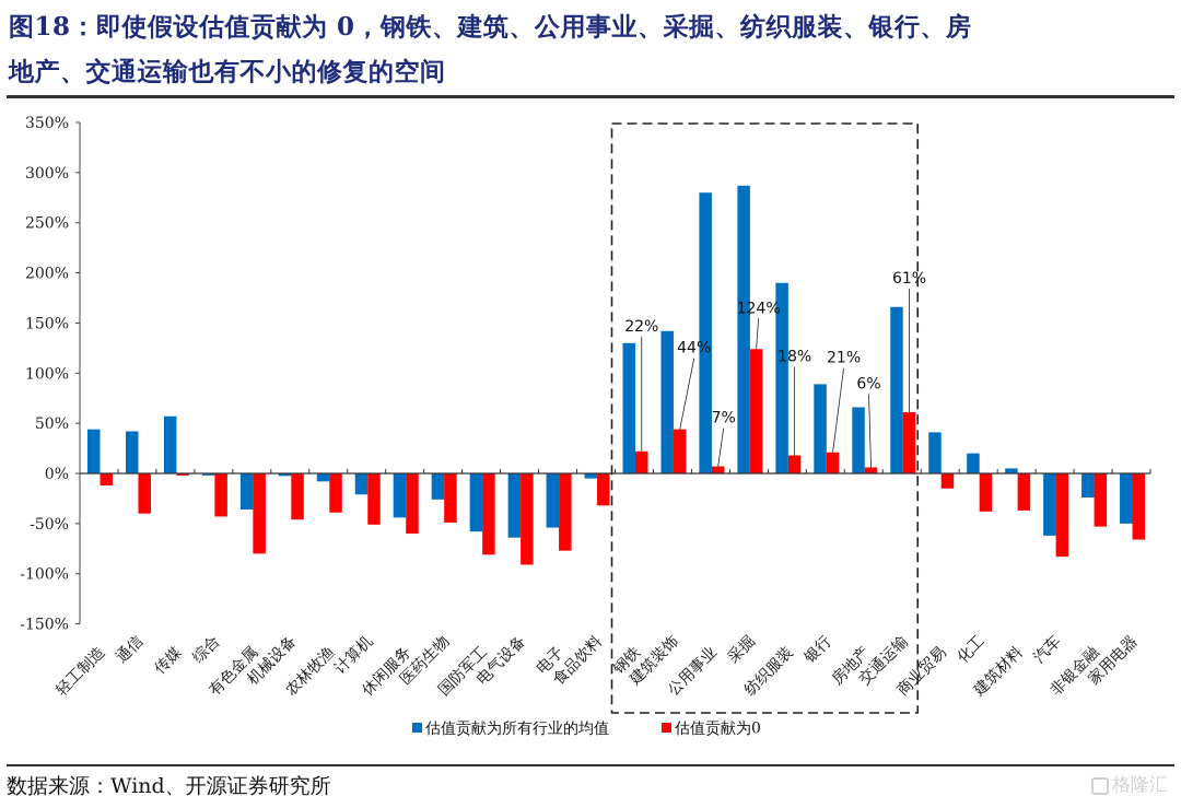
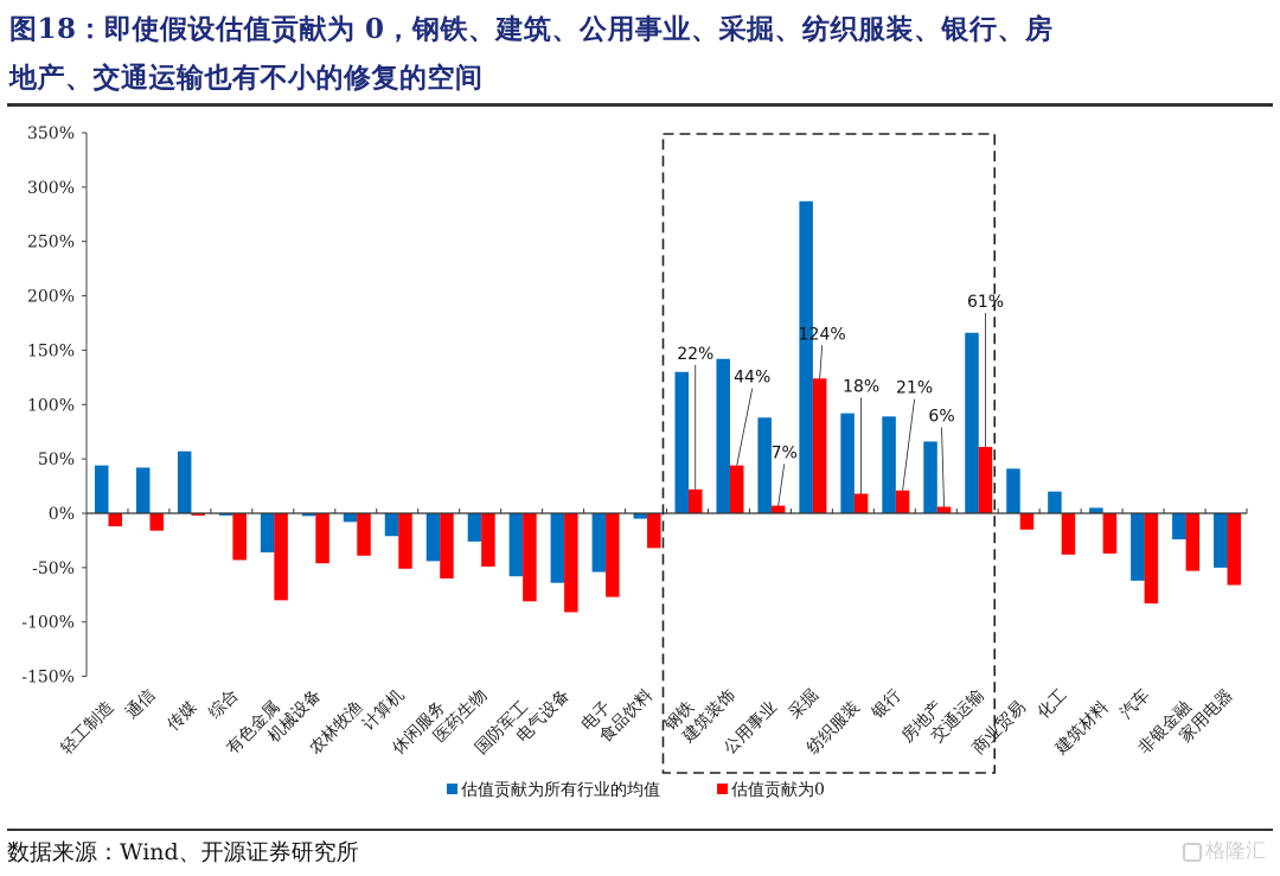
估值贡献为0/通信: -40% -> -20%
估值贡献为所有行业的均值/公用事业: 280% -> 90%
估值贡献为所有行业的均值/纺织服装: 190% -> 90%
